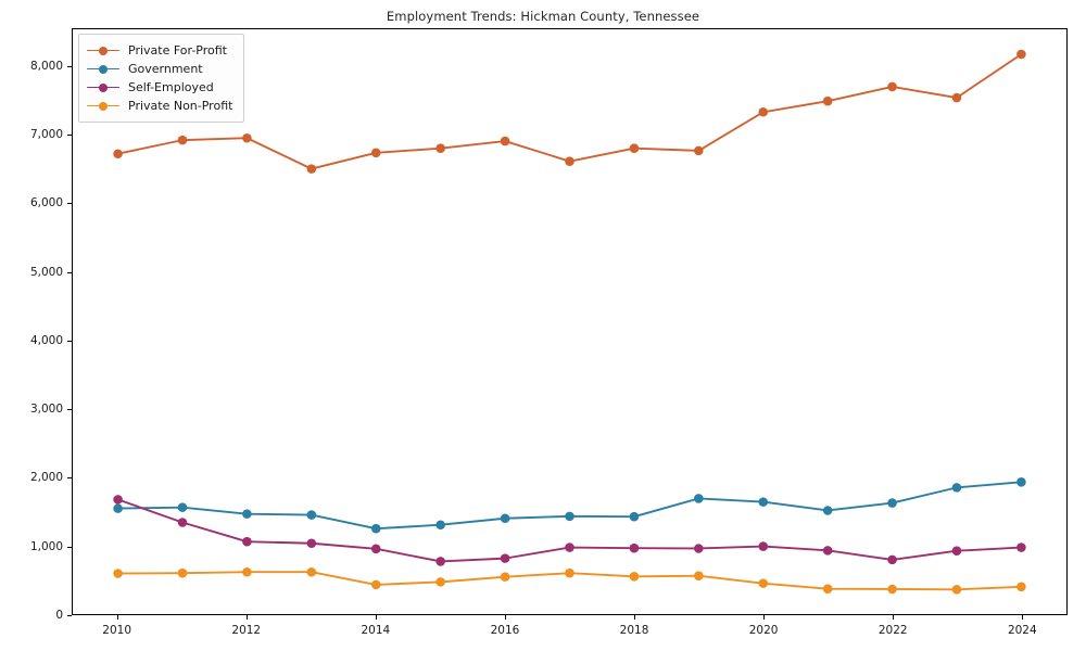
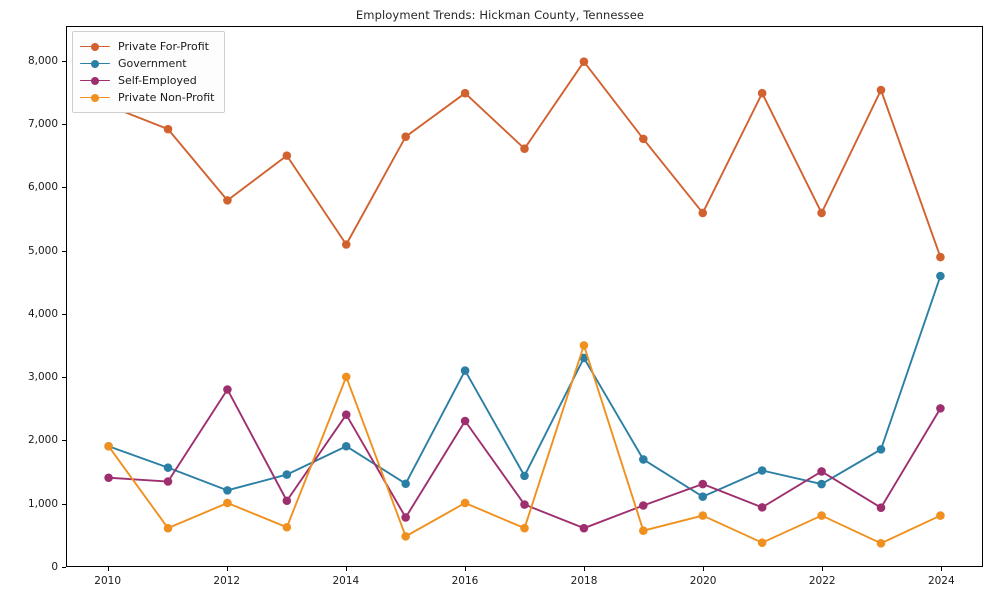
Private For-Profit/2010: 6700 -> 7300
Government/2010: 1500 -> 1900
Self-Employed/2010: 1700 -> 1400
Private Non-Profit/2010: 600 -> 1900
Private For-Profit/2012: 7000 -> 5800
Government/2012: 1500 -> 1200
Self-Employed/2012: 1100 -> 2800
Private Non-Profit/2012: 600 -> 1000
Private For-Profit/2014: 6700 -> 5100
Government/2014: 1200 -> 1900
Self-Employed/2014: 1000 -> 2400
Private Non-Profit/2014: 400 -> 3000
Private For-Profit/2016: 6900 -> 7500
Government/2016: 1400 -> 3100
Self-Employed/2016: 800 -> 2300
Private Non-Profit/2016: 500 -> 1000
Private For-Profit/2018: 6800 -> 8000
Government/2018: 1400 -> 3300
Self-Employed/2018: 1000 -> 600
Private Non-Profit/2018: 600 -> 3500
Private For-Profit/2020: 7300 -> 5600
Government/2020: 1600 -> 1100
Self-Employed/2020: 1000 -> 1300
Private Non-Profit/2020: 400 -> 800
Private For-Profit/2022: 7700 -> 5600
Government/2022: 1600 -> 1300
Self-Employed/2022: 800 -> 1500
Private Non-Profit/2022: 400 -> 800
Private For-Profit/2024: 8200 -> 4900
Government/2024: 1900 -> 4600
Self-Employed/2024: 1000 -> 2500
Private Non-Profit/2024: 400 -> 800
